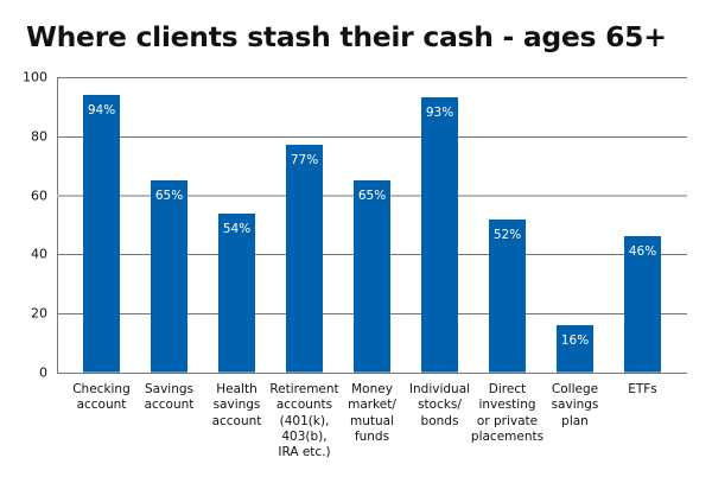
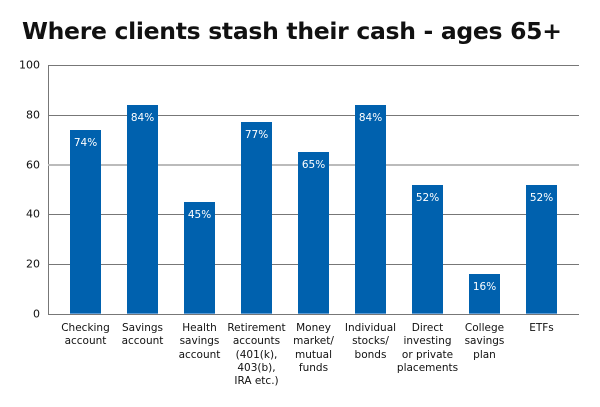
Checking account: 94% -> 74%
Savings account: 65% -> 84%
Health savings account: 54% -> 45%
Individual stocks/ bonds: 93% -> 84%
ETFs: 46% -> 52%
